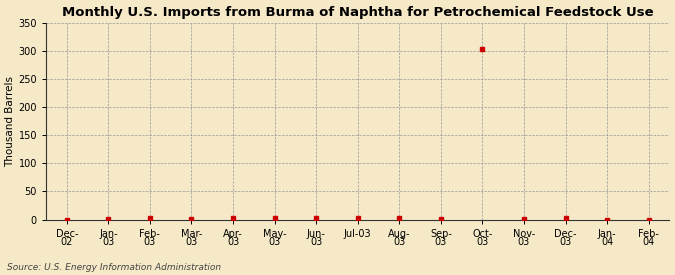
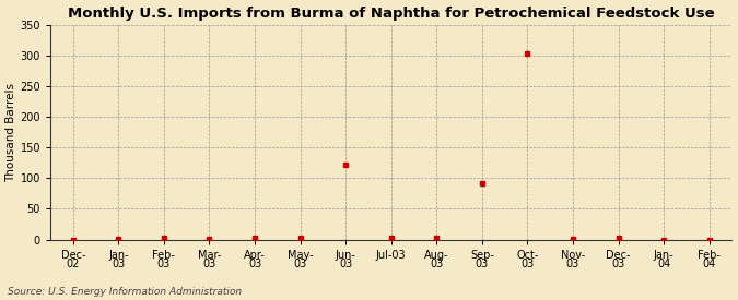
Jun- 03: 2 -> 122
Sep- 03: 1 -> 92
